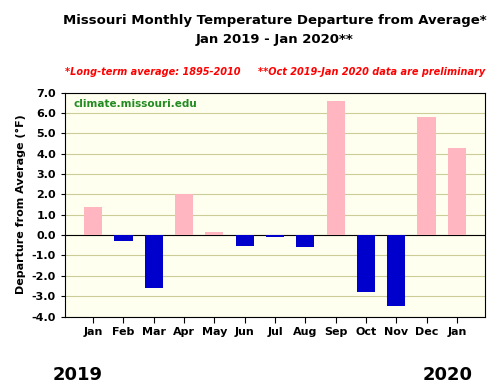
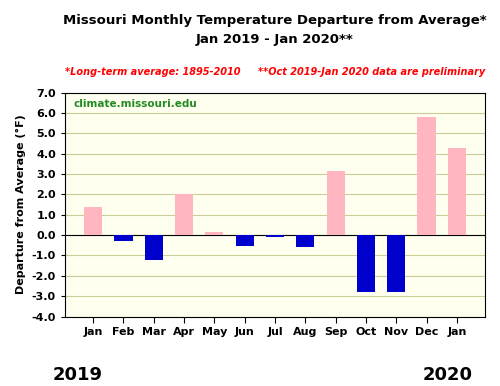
Mar: -2.60 -> -1.20
Sep: 6.60 -> 3.15
Nov: -3.50 -> -2.80
